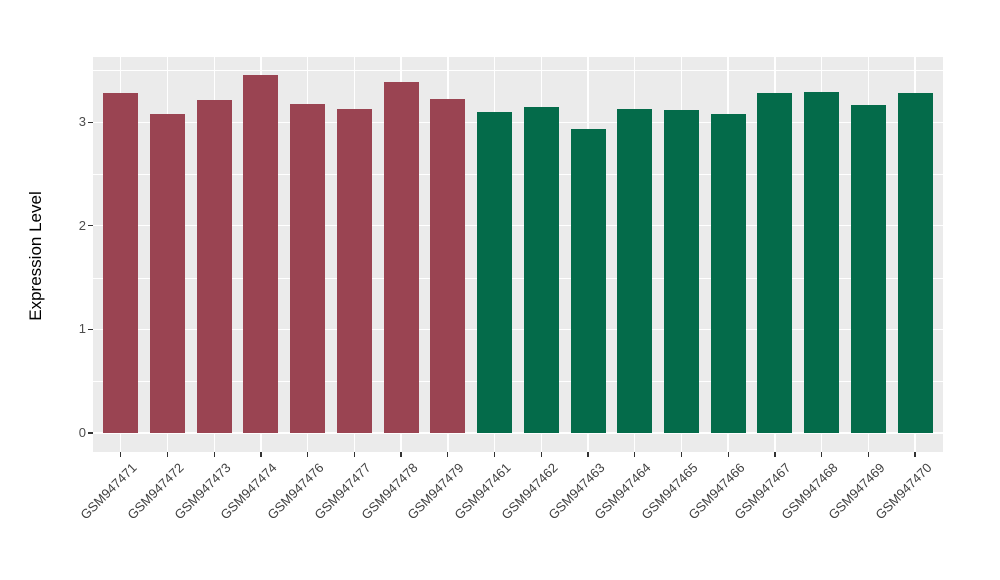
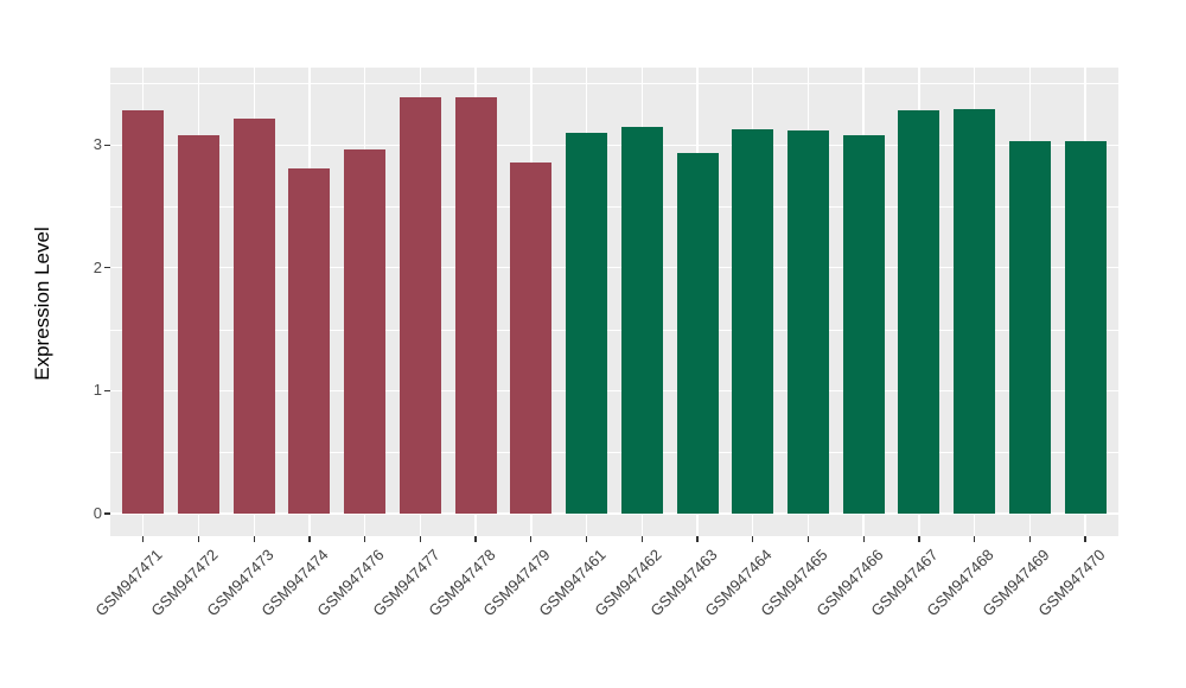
GSM947474: 3.46 -> 2.81
GSM947476: 3.18 -> 2.96
GSM947477: 3.13 -> 3.39
GSM947479: 3.22 -> 2.86
GSM947469: 3.17 -> 3.03
GSM947470: 3.28 -> 3.03
